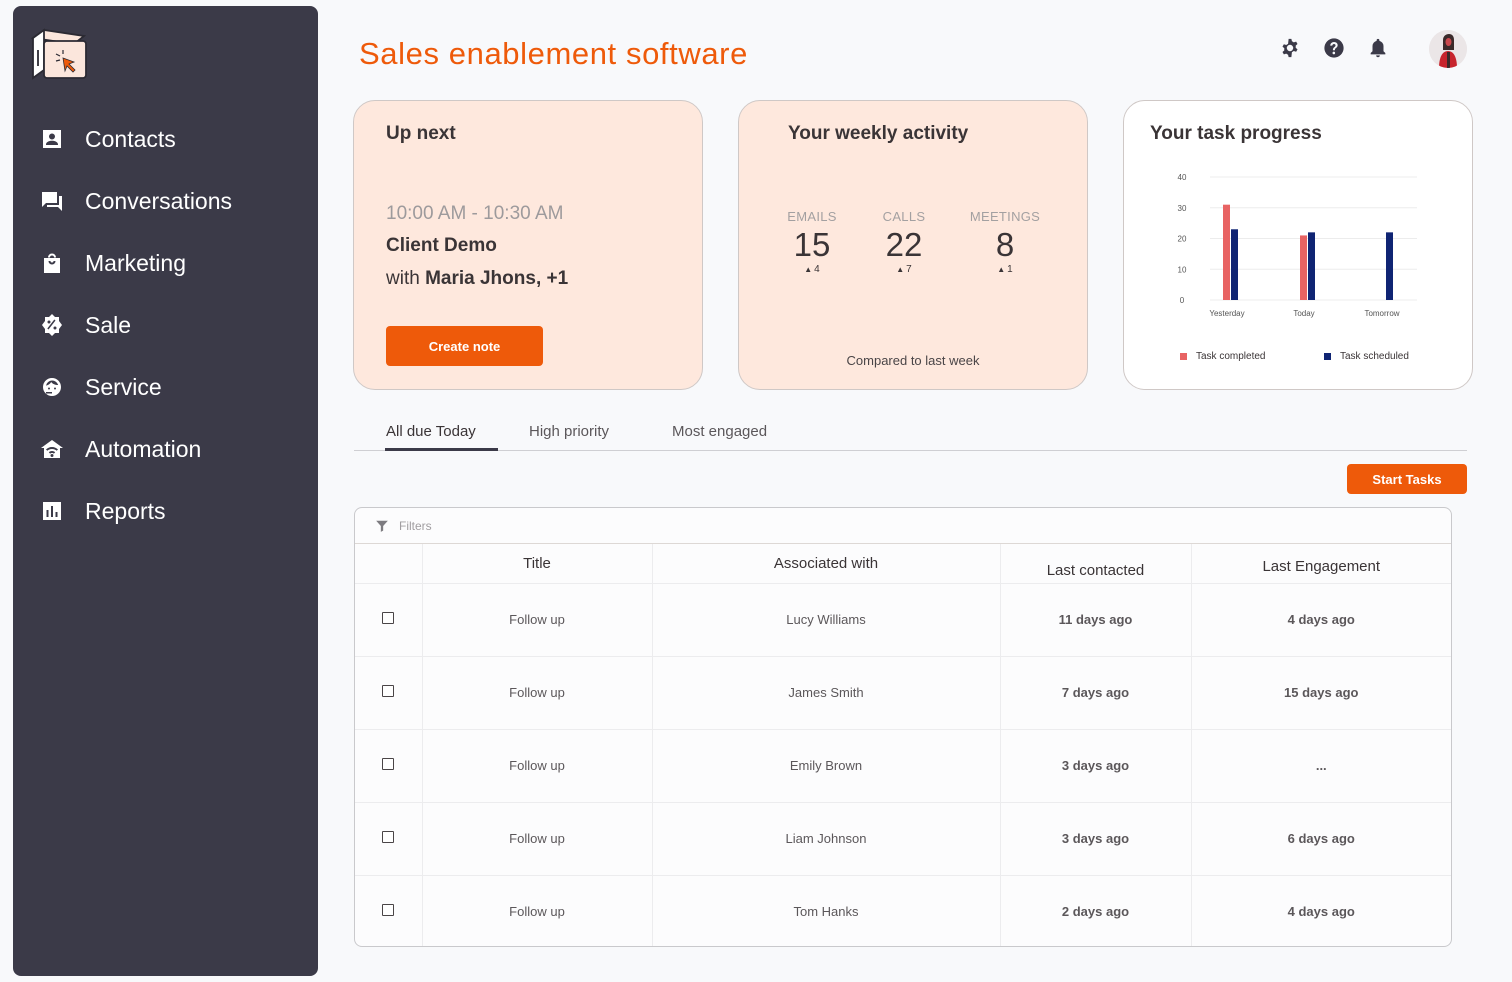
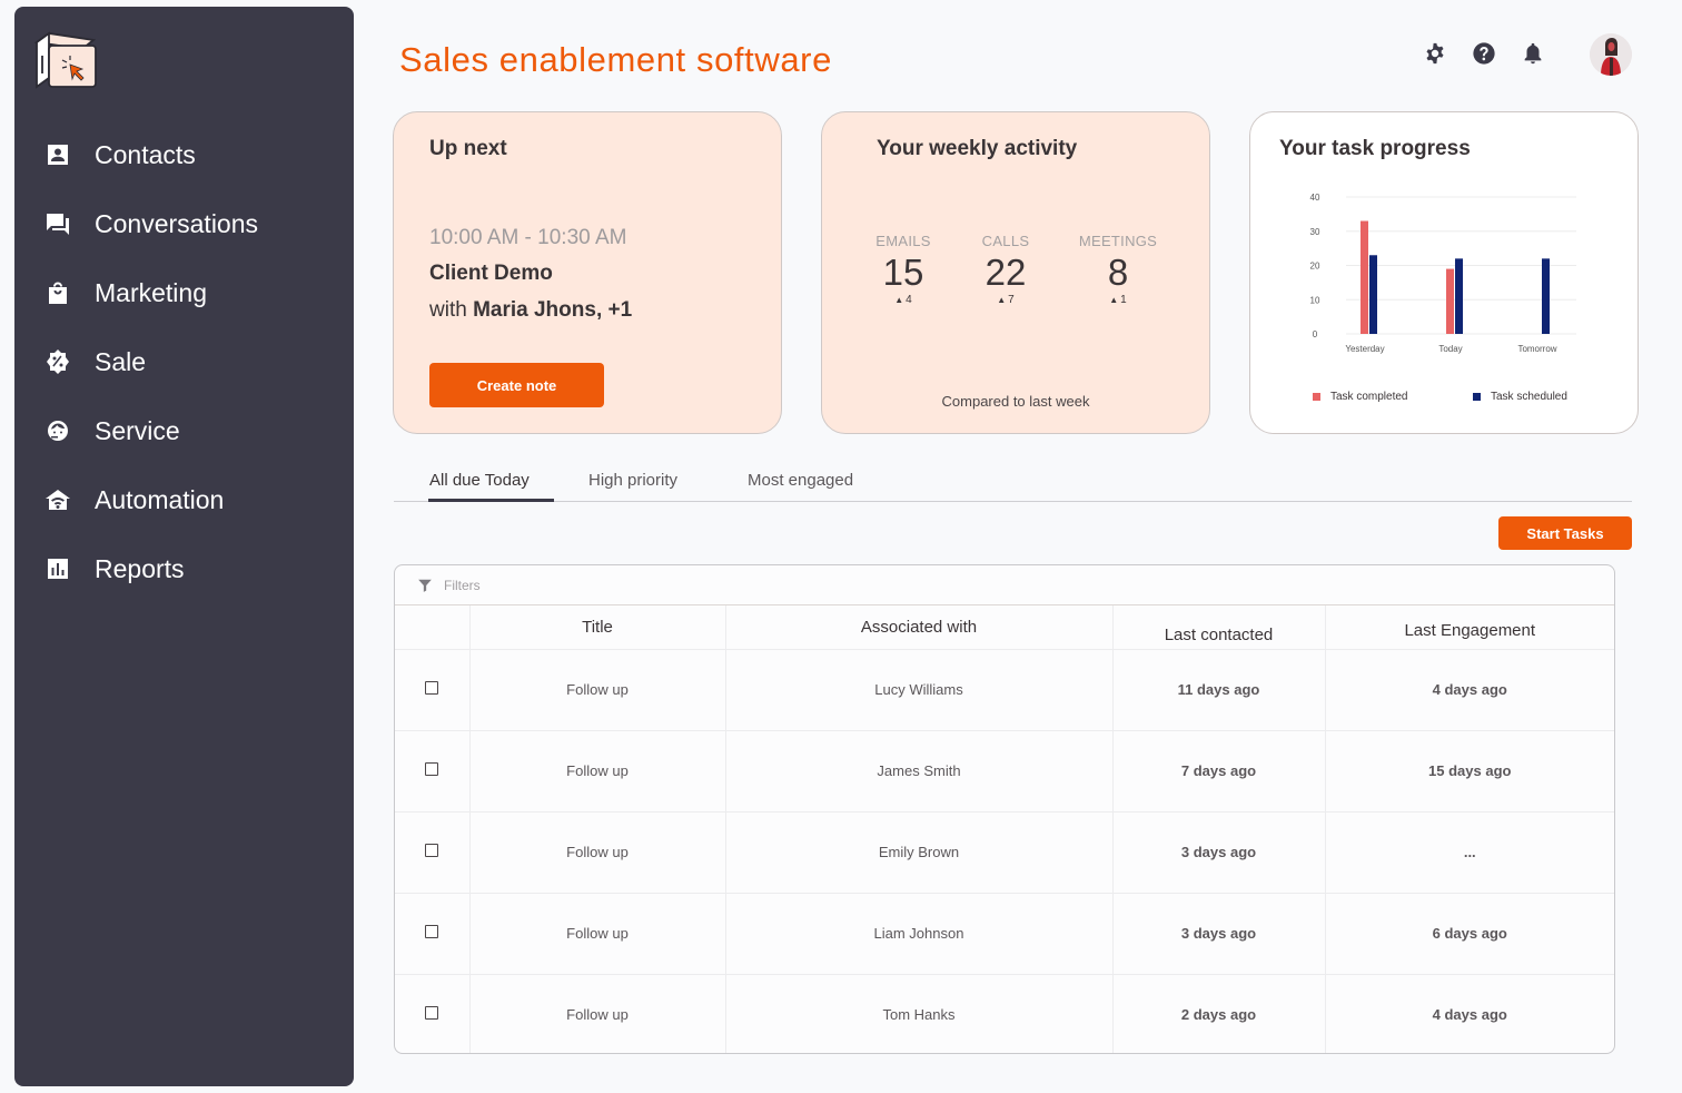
Task completed/Yesterday: 31 -> 33
Task completed/Today: 21 -> 19
